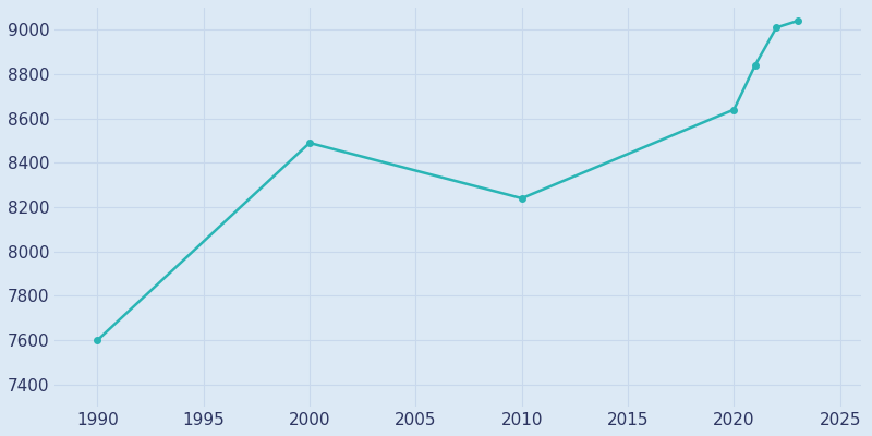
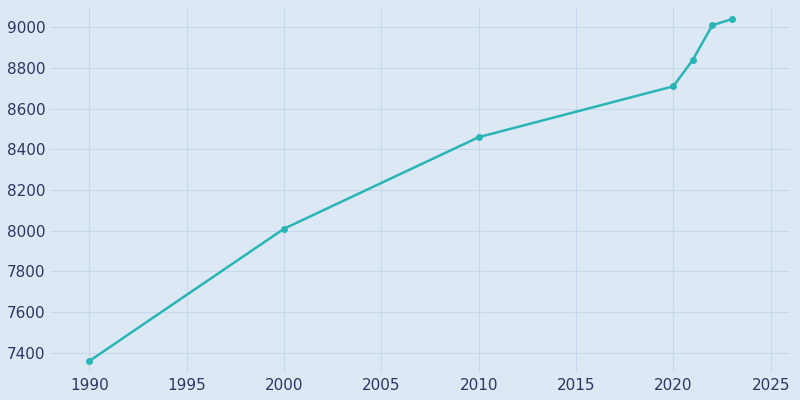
1990: 7600 -> 7360
2000: 8490 -> 8010
2010: 8240 -> 8460
2020: 8640 -> 8710
